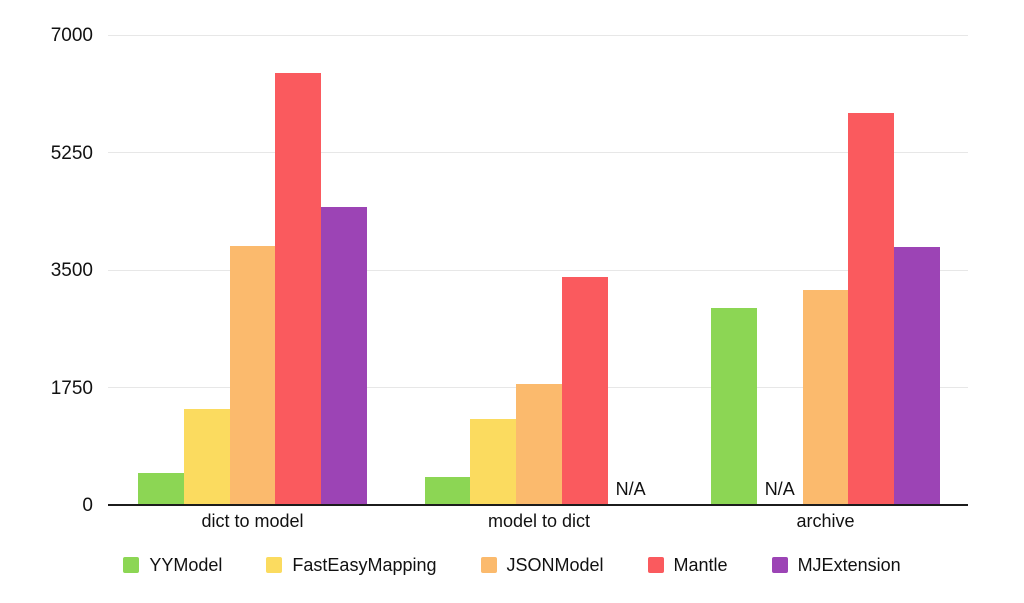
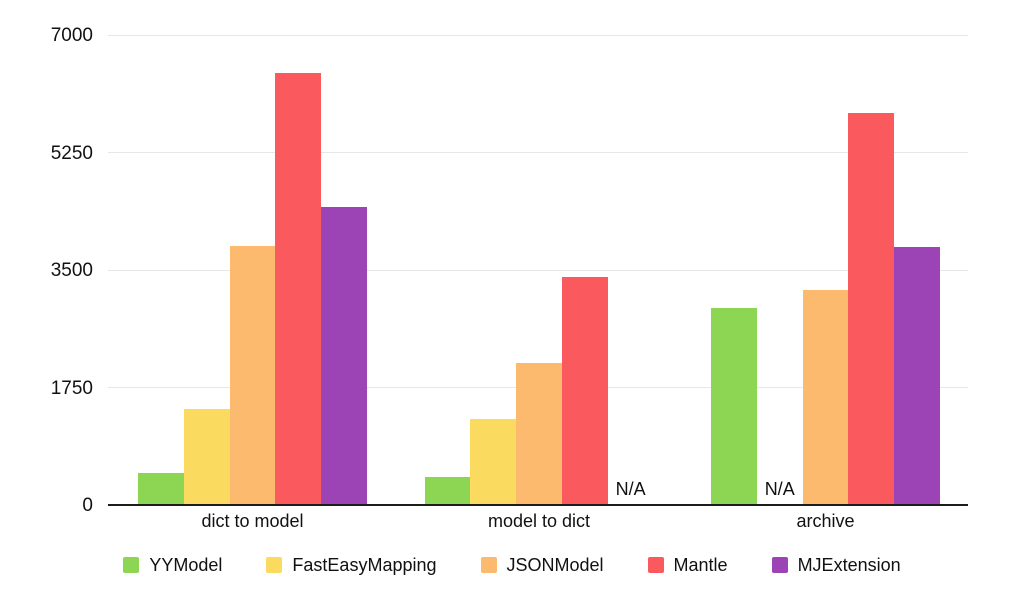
JSONModel/model to dict: 1800 -> 2100
